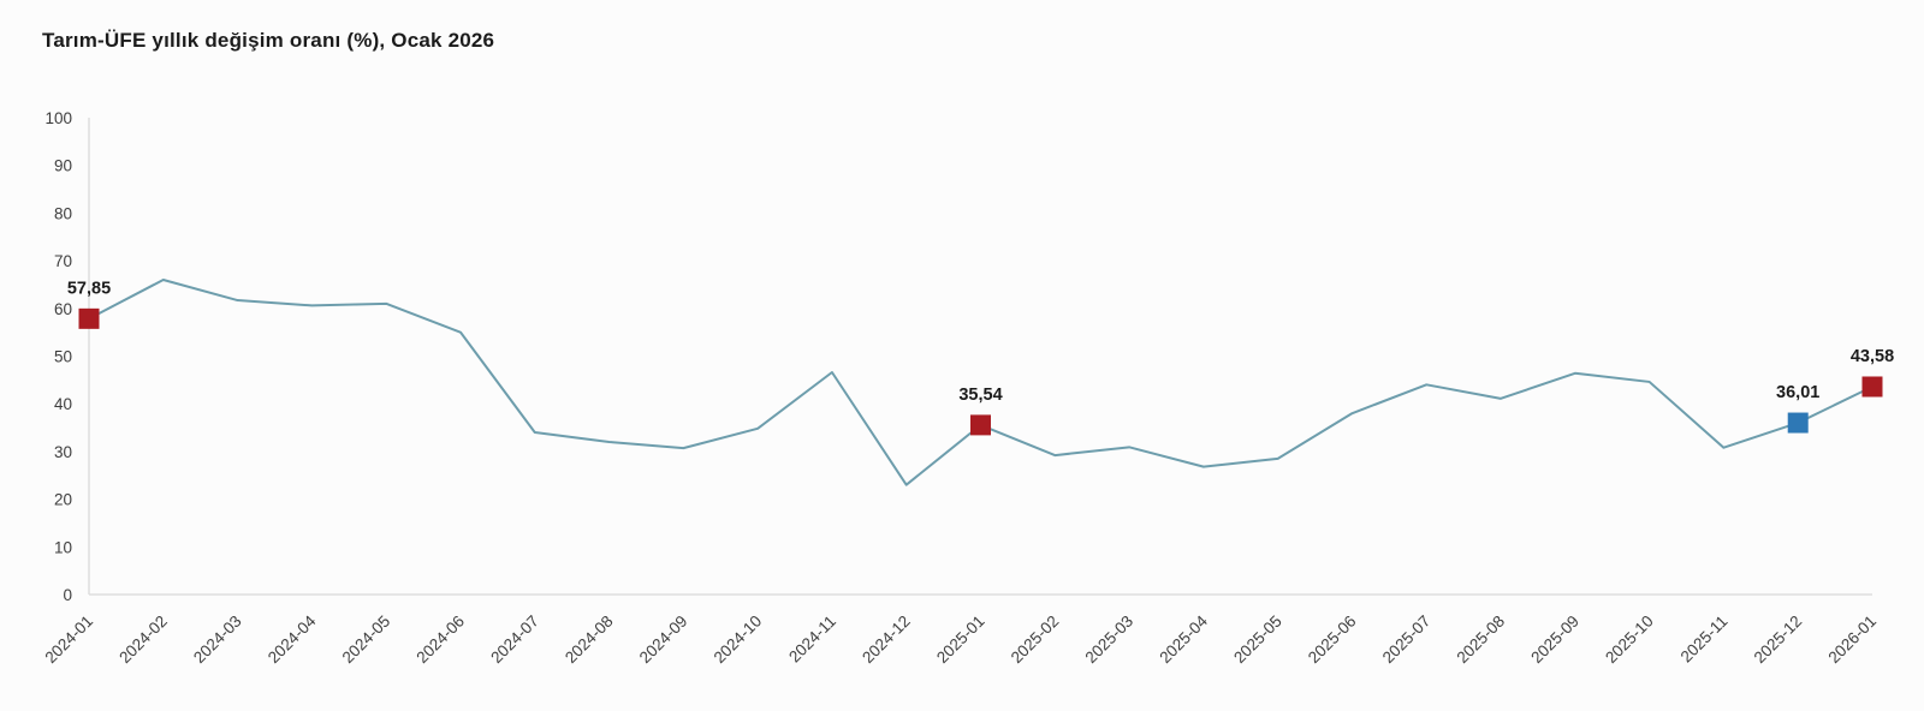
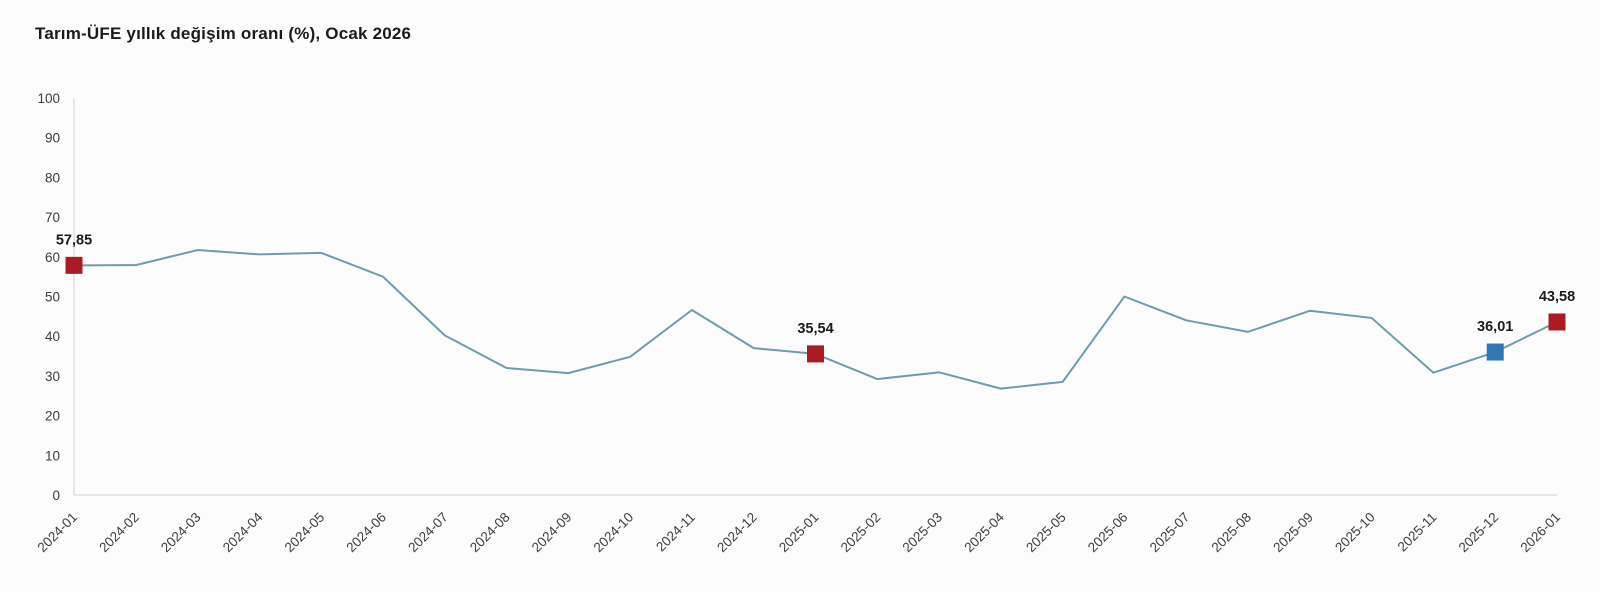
2024-02: 66 -> 58
2024-07: 34 -> 40
2024-12: 23 -> 37
2025-06: 38 -> 50
